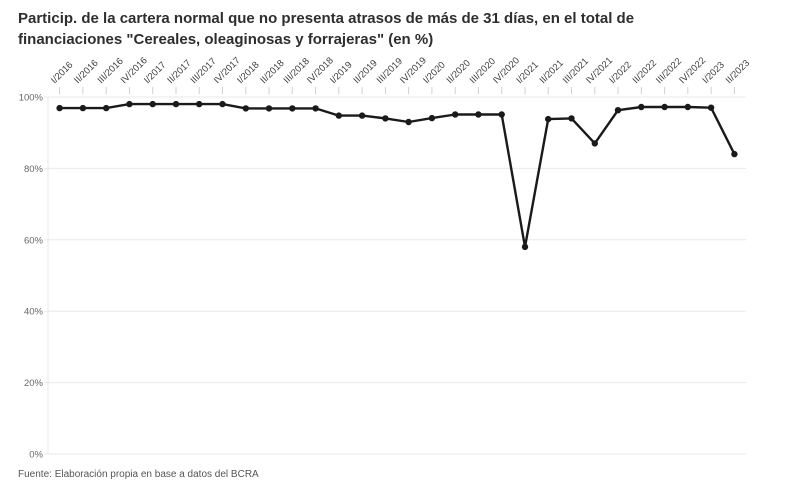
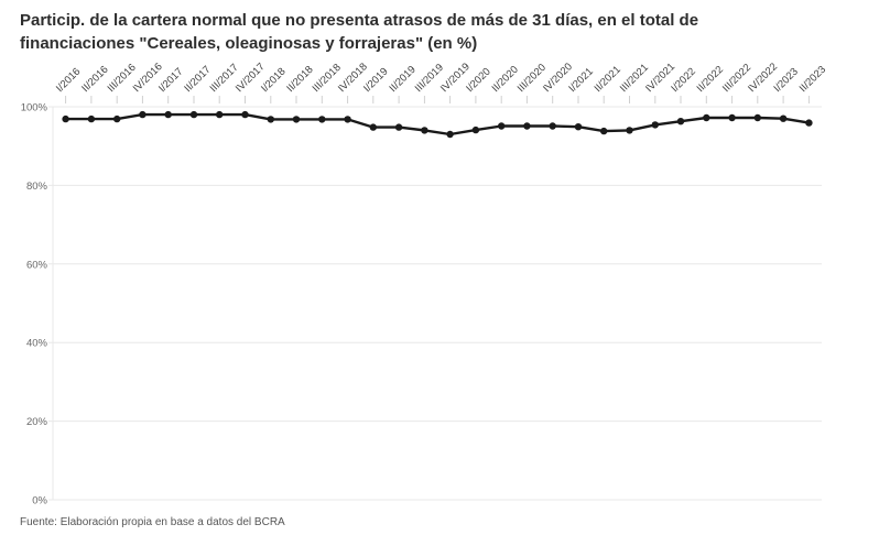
I/2021: 58% -> 95%
IV/2021: 87% -> 95%
II/2023: 84% -> 96%
